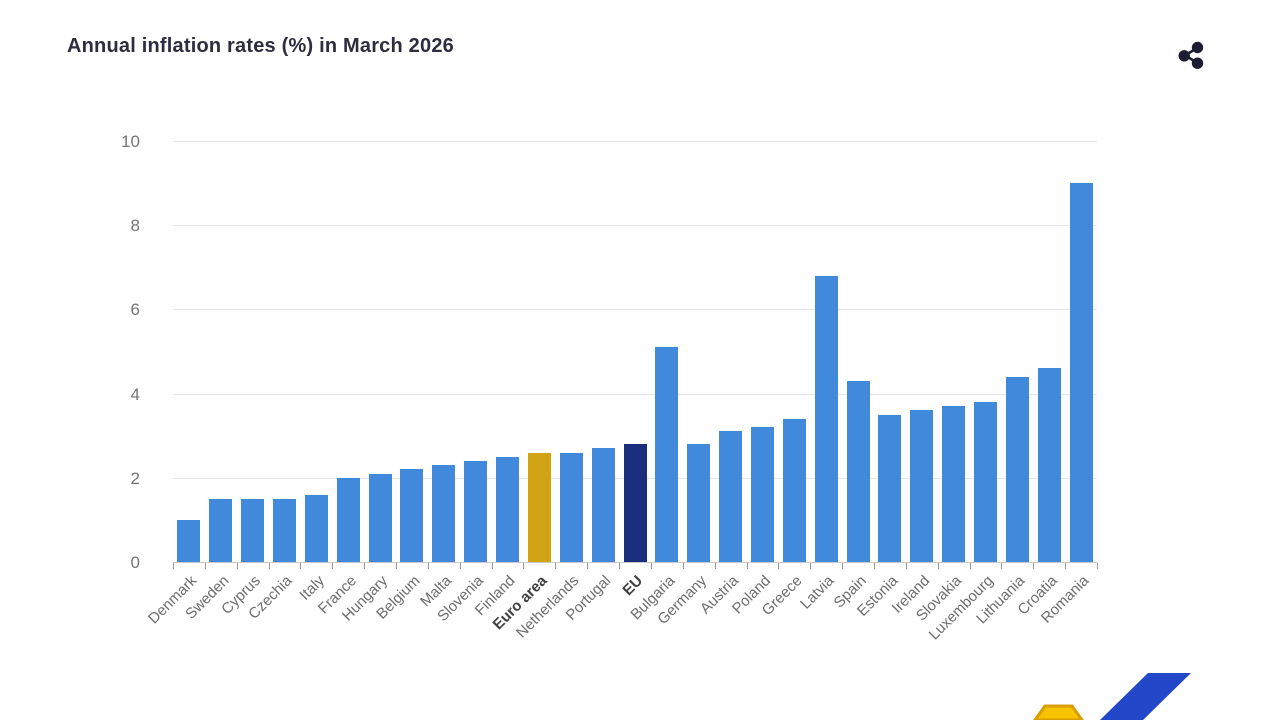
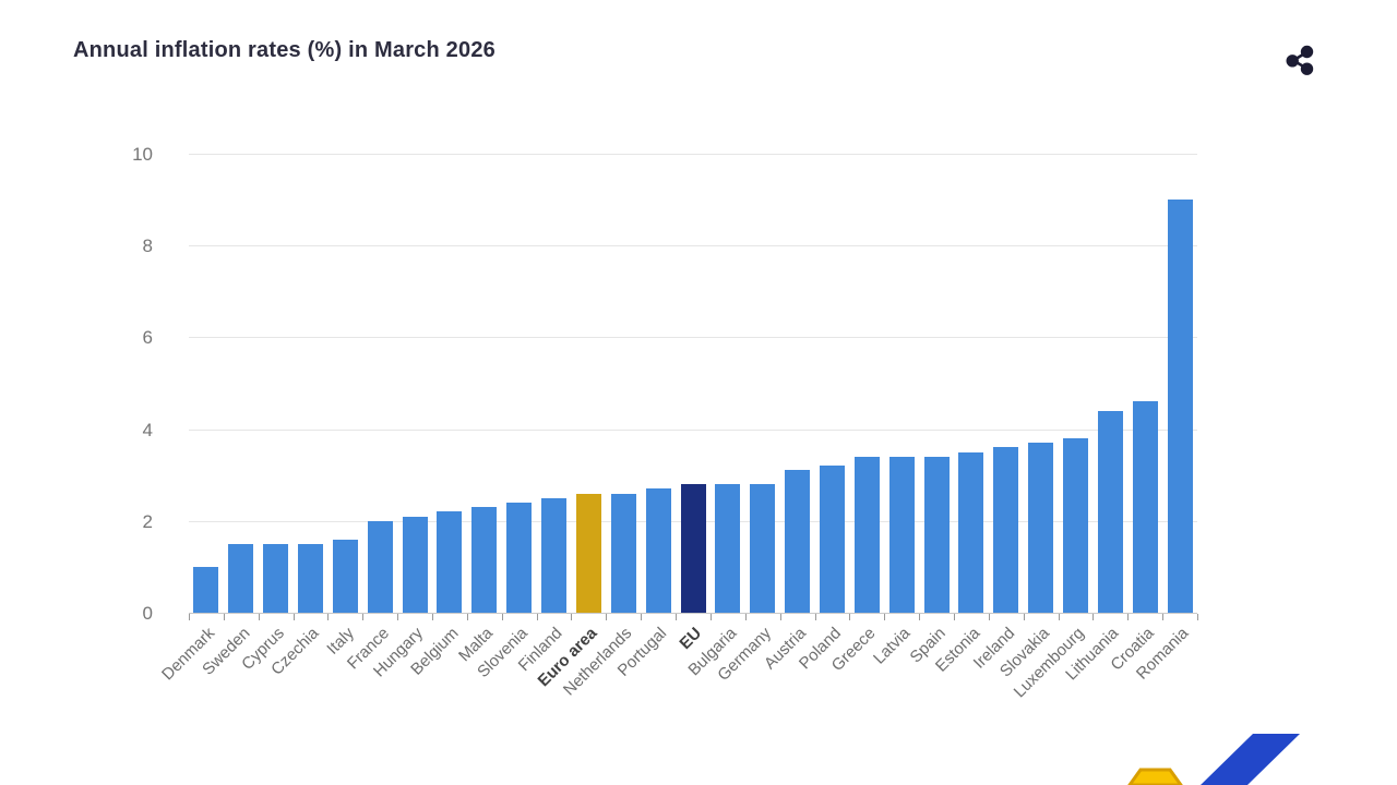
Bulgaria: 5.1 -> 2.8
Latvia: 6.8 -> 3.4
Spain: 4.3 -> 3.4
